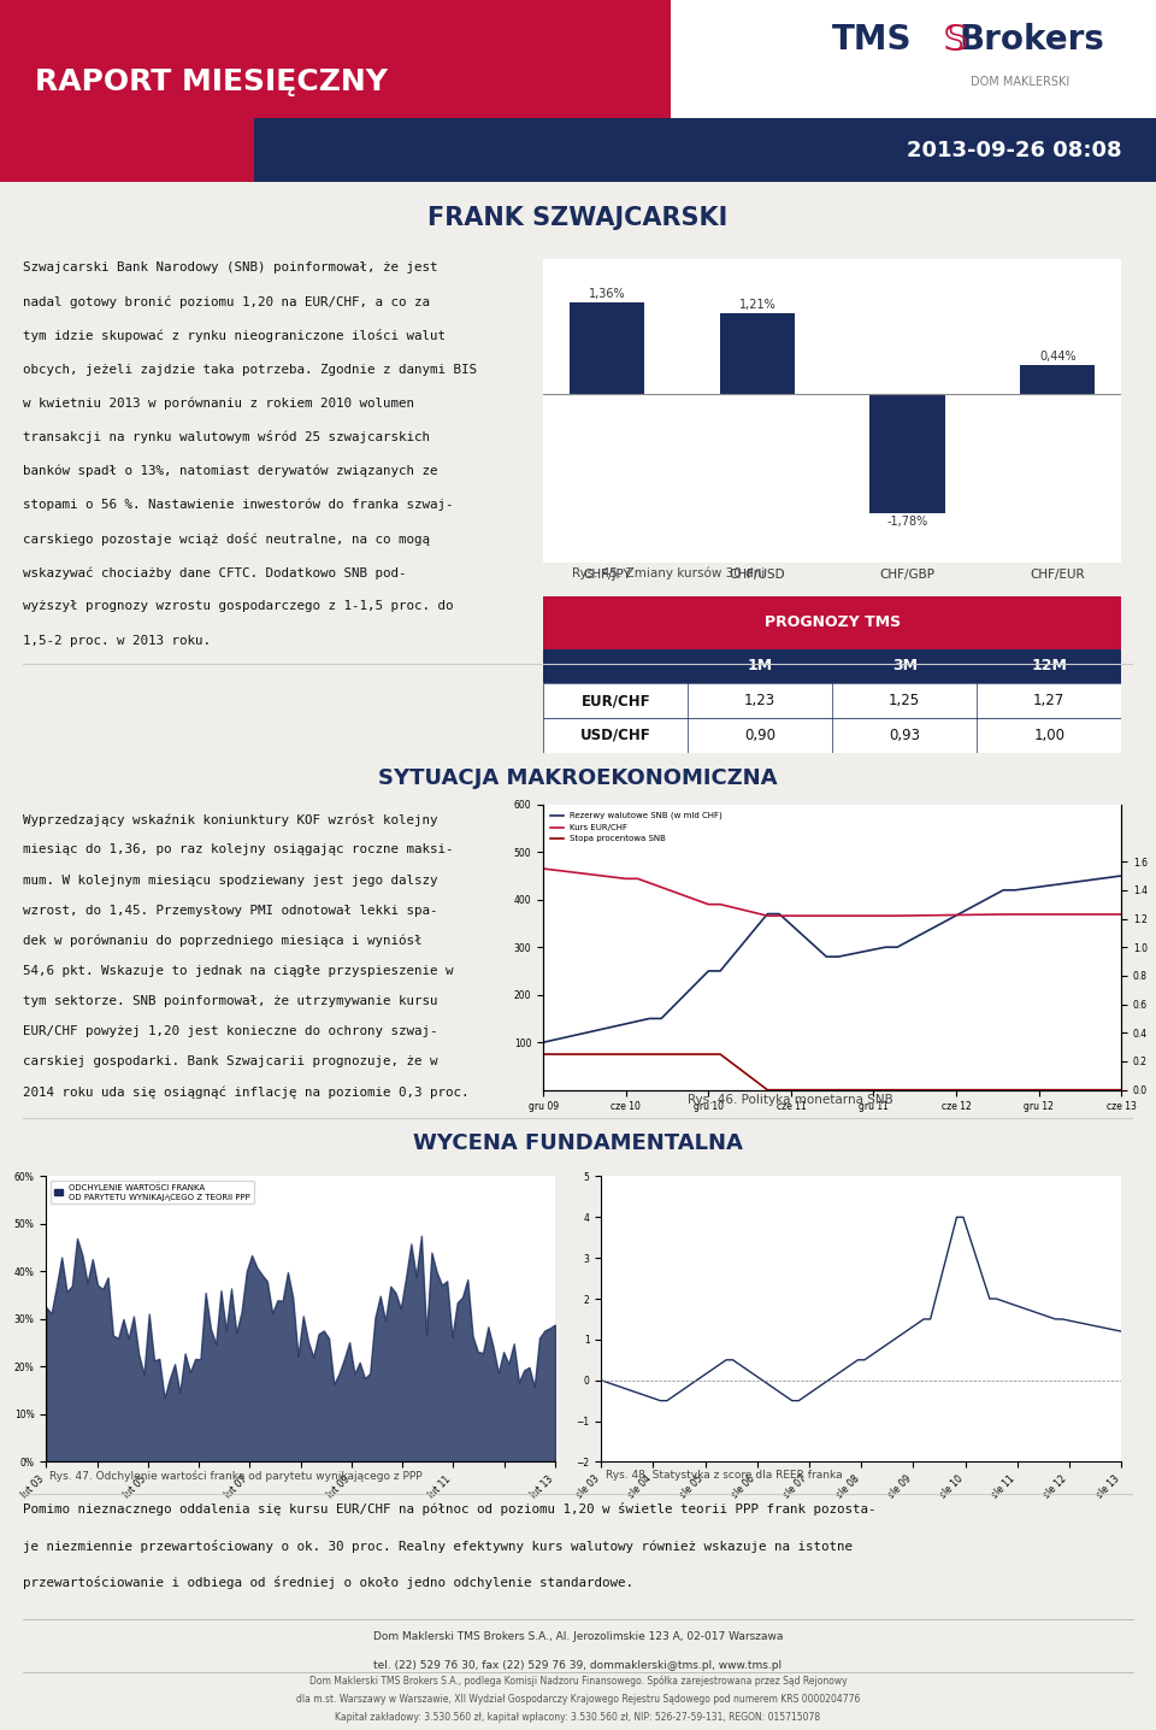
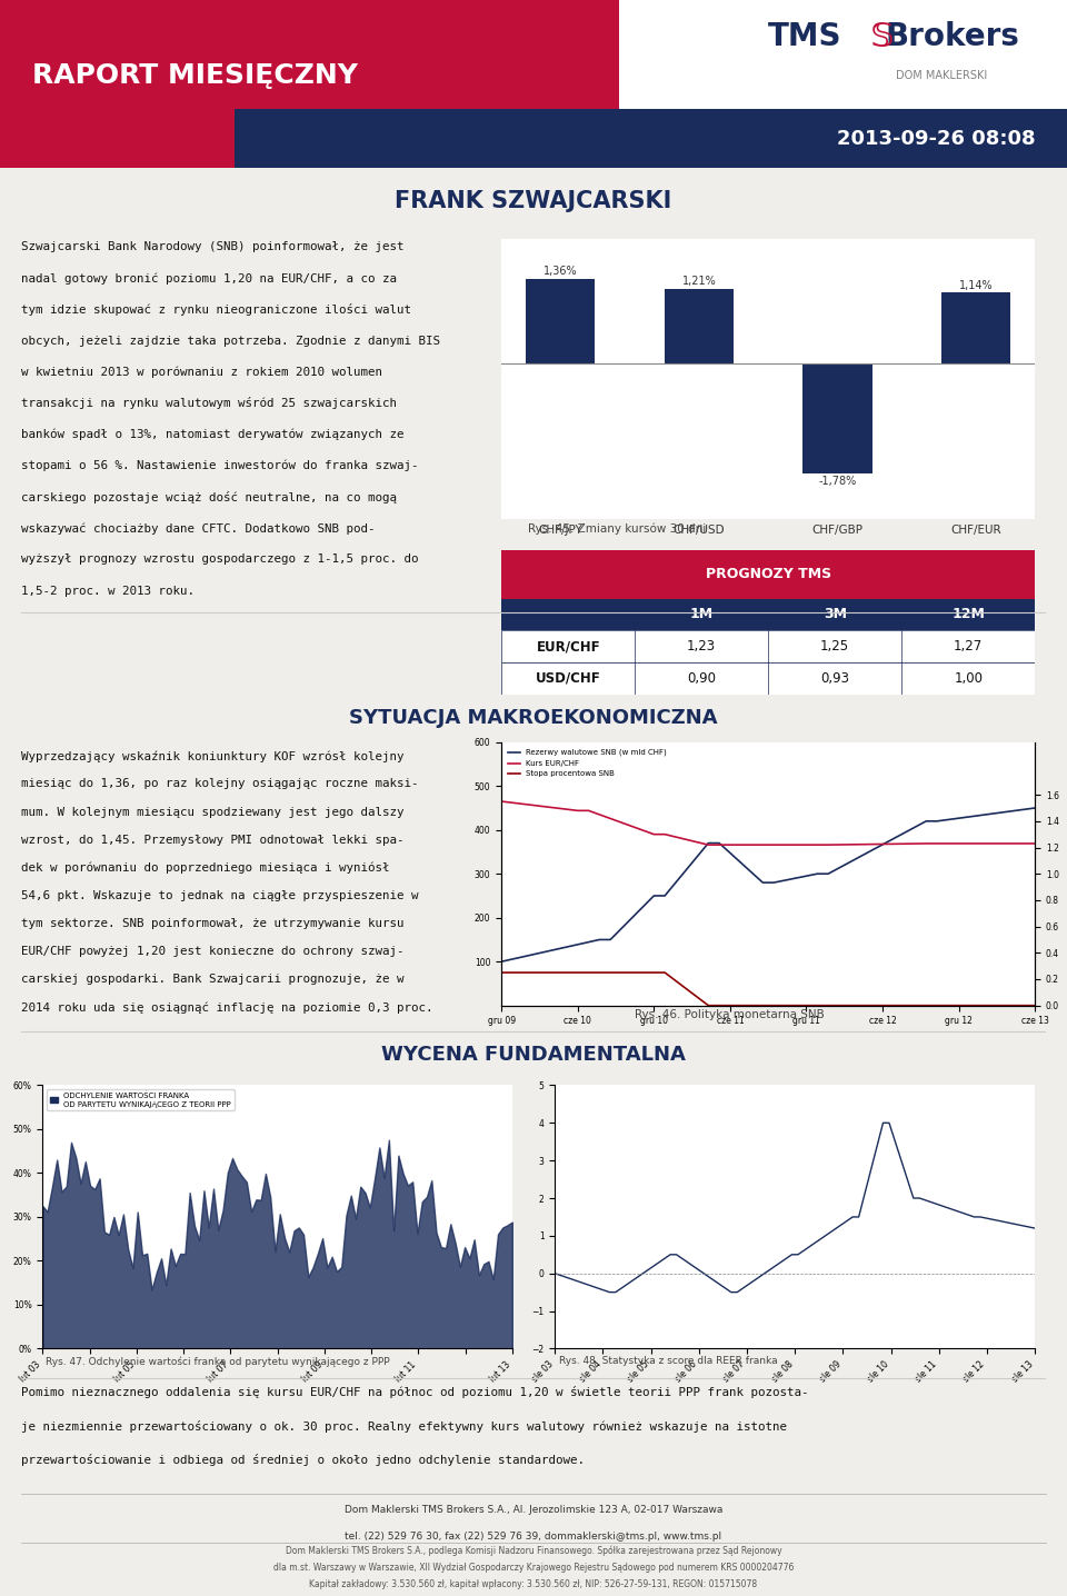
CHF/EUR: 0,44% -> 1,14%
